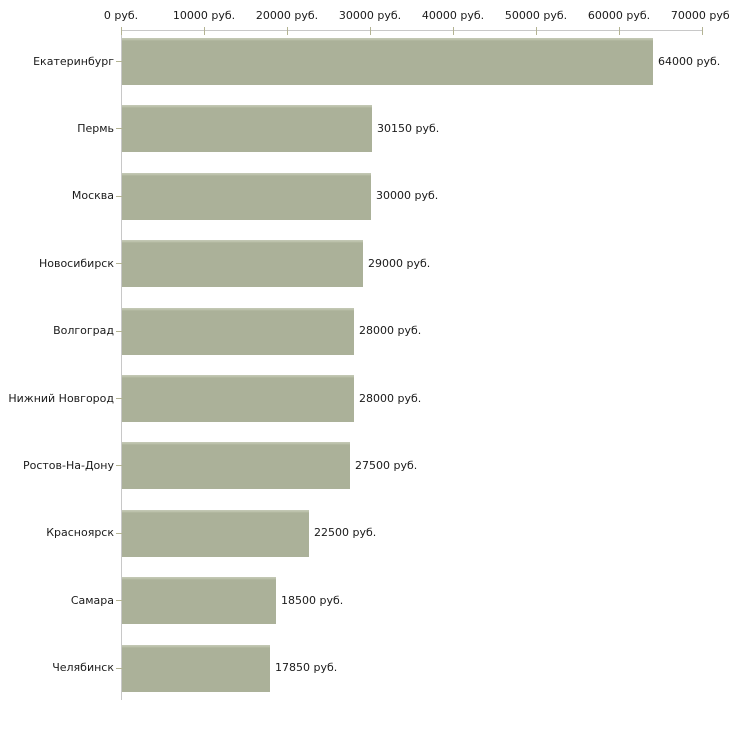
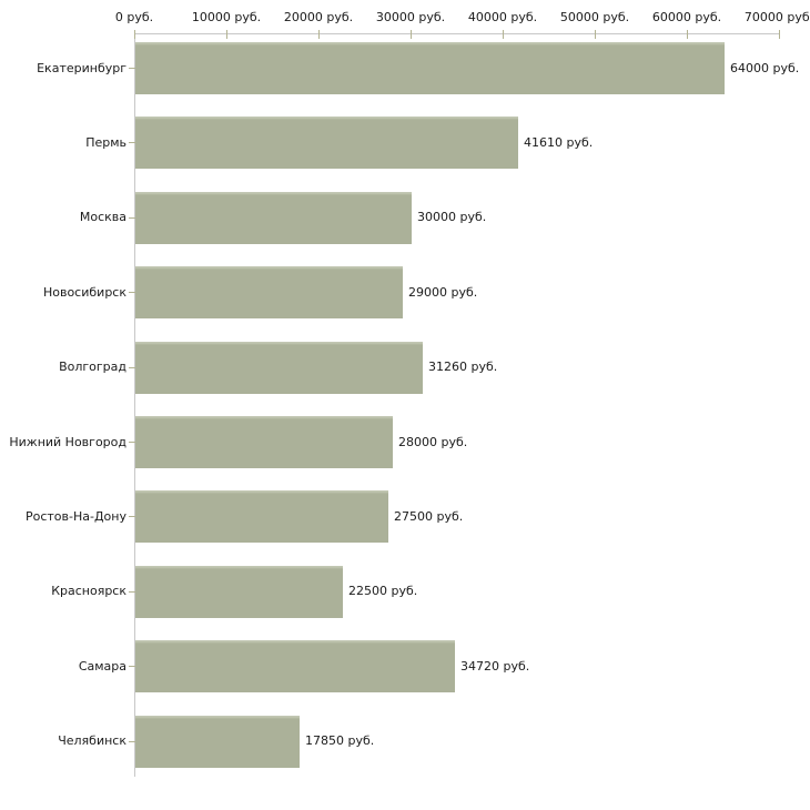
Пермь: 30150 -> 41610
Волгоград: 28000 -> 31260
Самара: 18500 -> 34720
